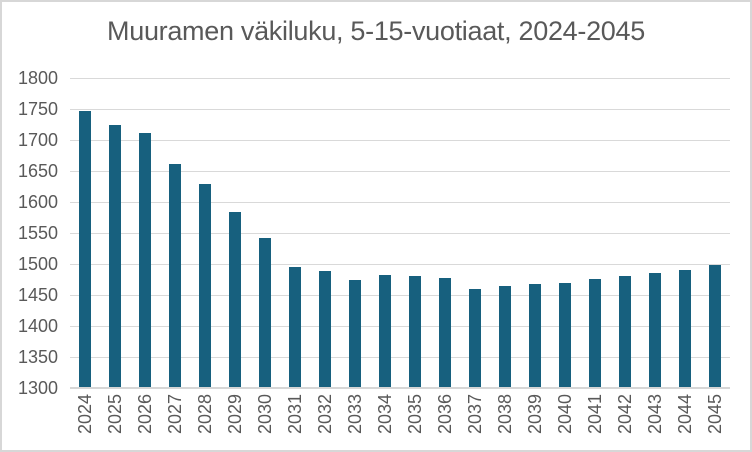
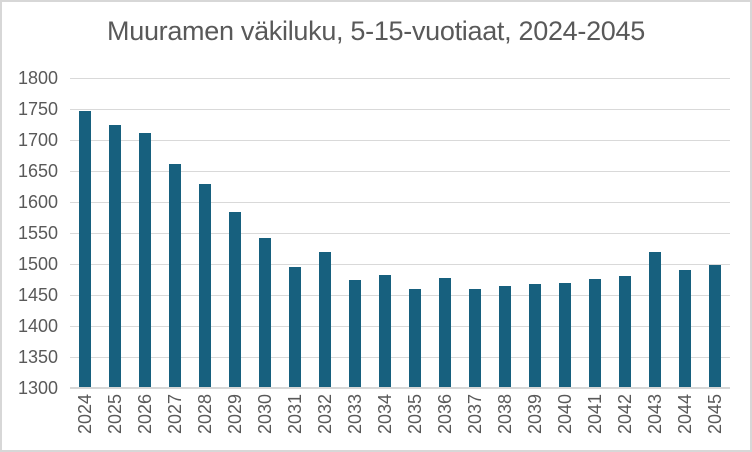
2032: 1490 -> 1520
2035: 1480 -> 1460
2043: 1490 -> 1520
